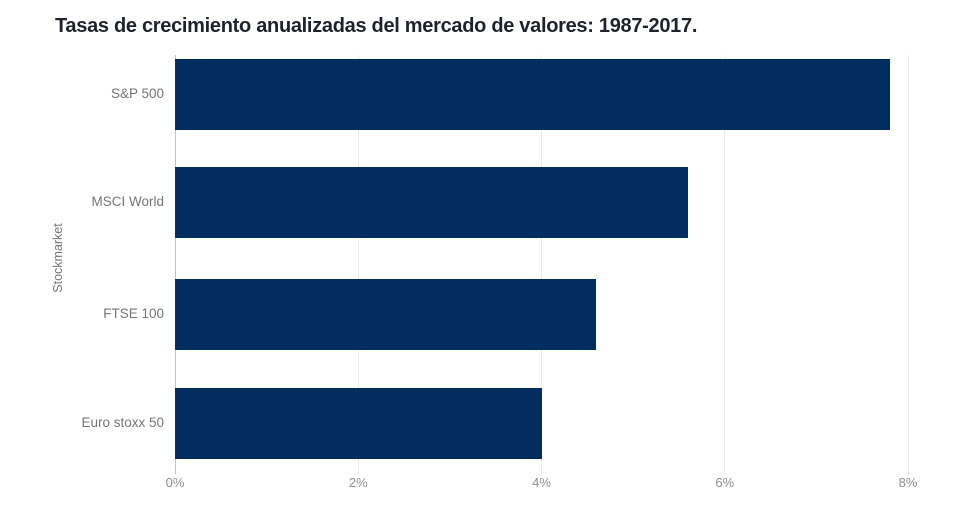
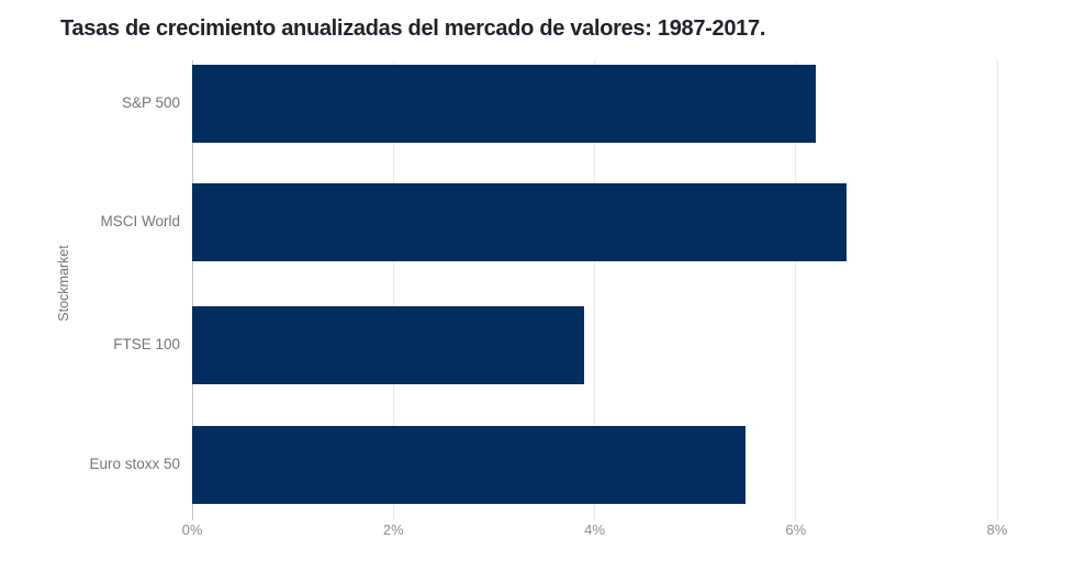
S&P 500: 7.8% -> 6.2%
MSCI World: 5.6% -> 6.5%
FTSE 100: 4.6% -> 3.9%
Euro stoxx 50: 4.0% -> 5.5%
